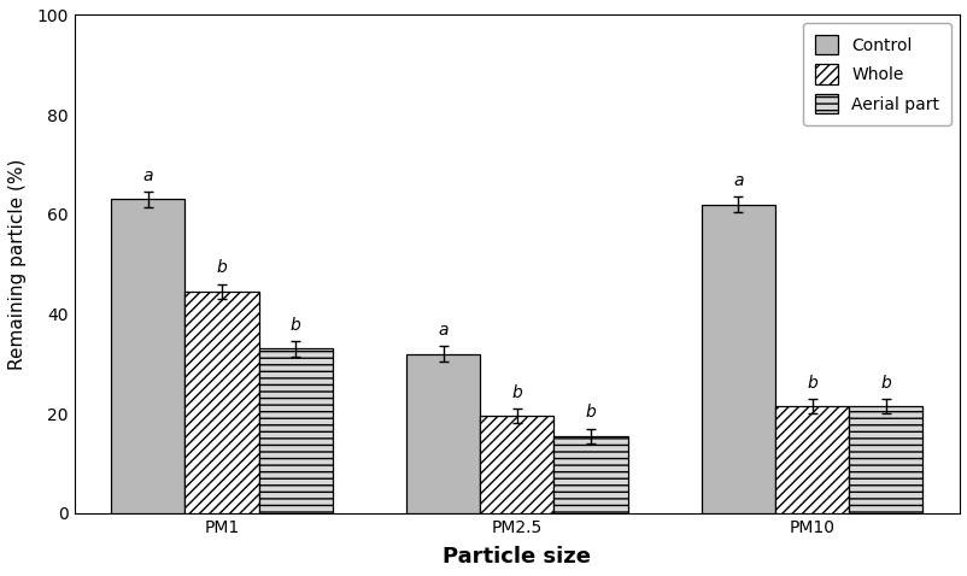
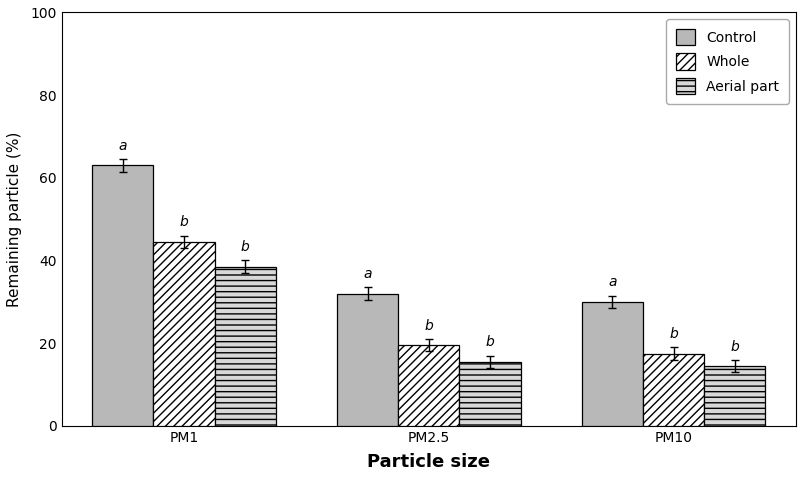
Aerial part/PM1: 33.0 -> 38.5
Control/PM10: 62 -> 30
Whole/PM10: 21.5 -> 17.5
Aerial part/PM10: 21.5 -> 14.5
